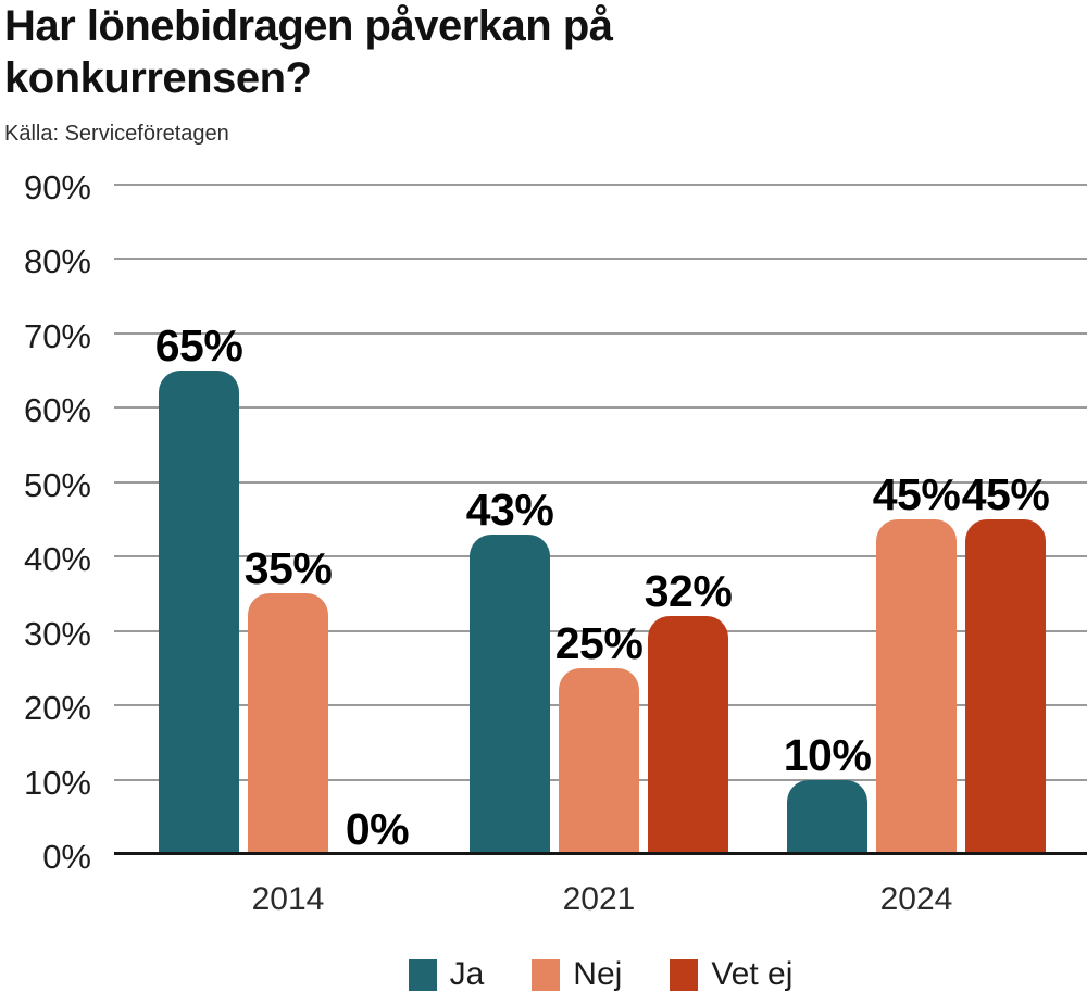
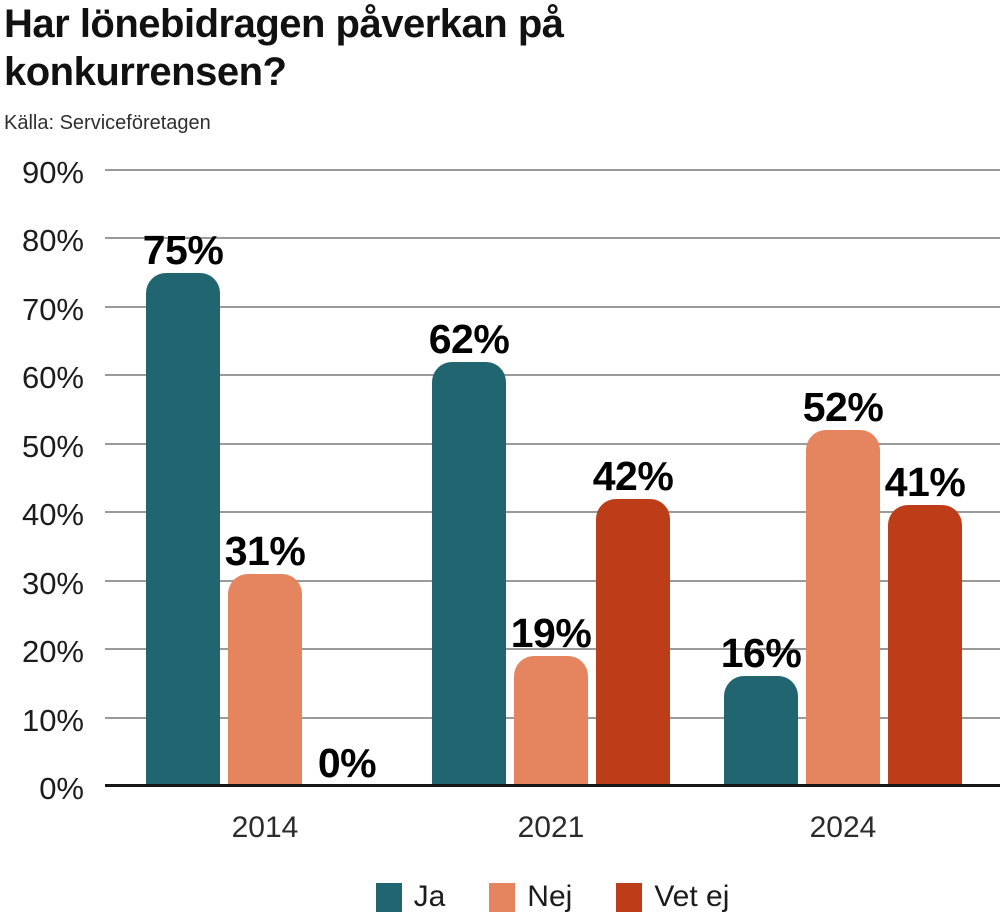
Ja/2014: 65% -> 75%
Nej/2014: 35% -> 31%
Ja/2021: 43% -> 62%
Nej/2021: 25% -> 19%
Vet ej/2021: 32% -> 42%
Ja/2024: 10% -> 16%
Nej/2024: 45% -> 52%
Vet ej/2024: 45% -> 41%
